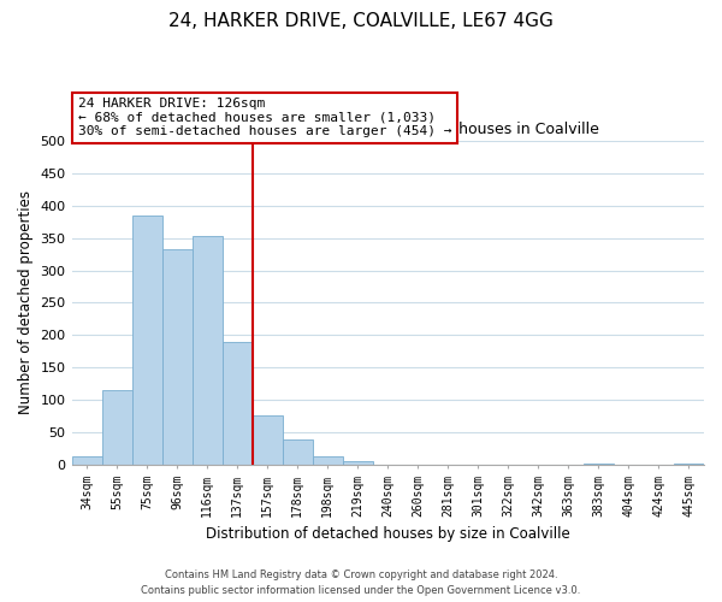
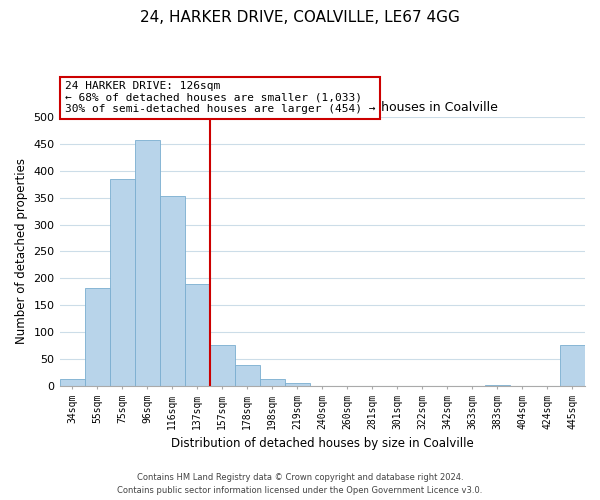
55sqm: 115 -> 182
96sqm: 332 -> 458
445sqm: 2 -> 76
